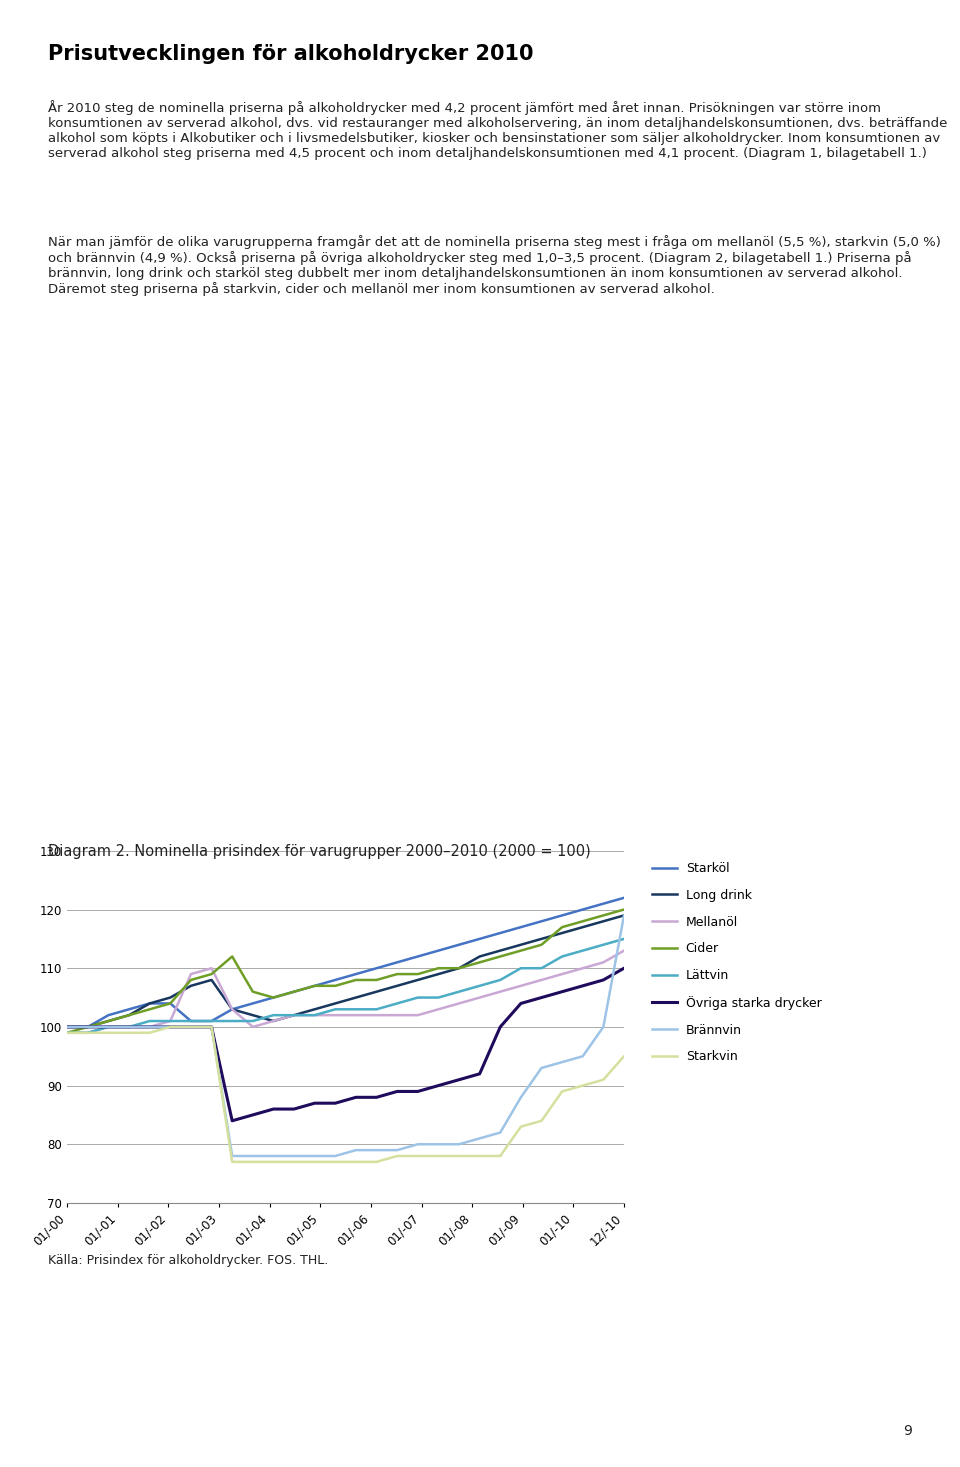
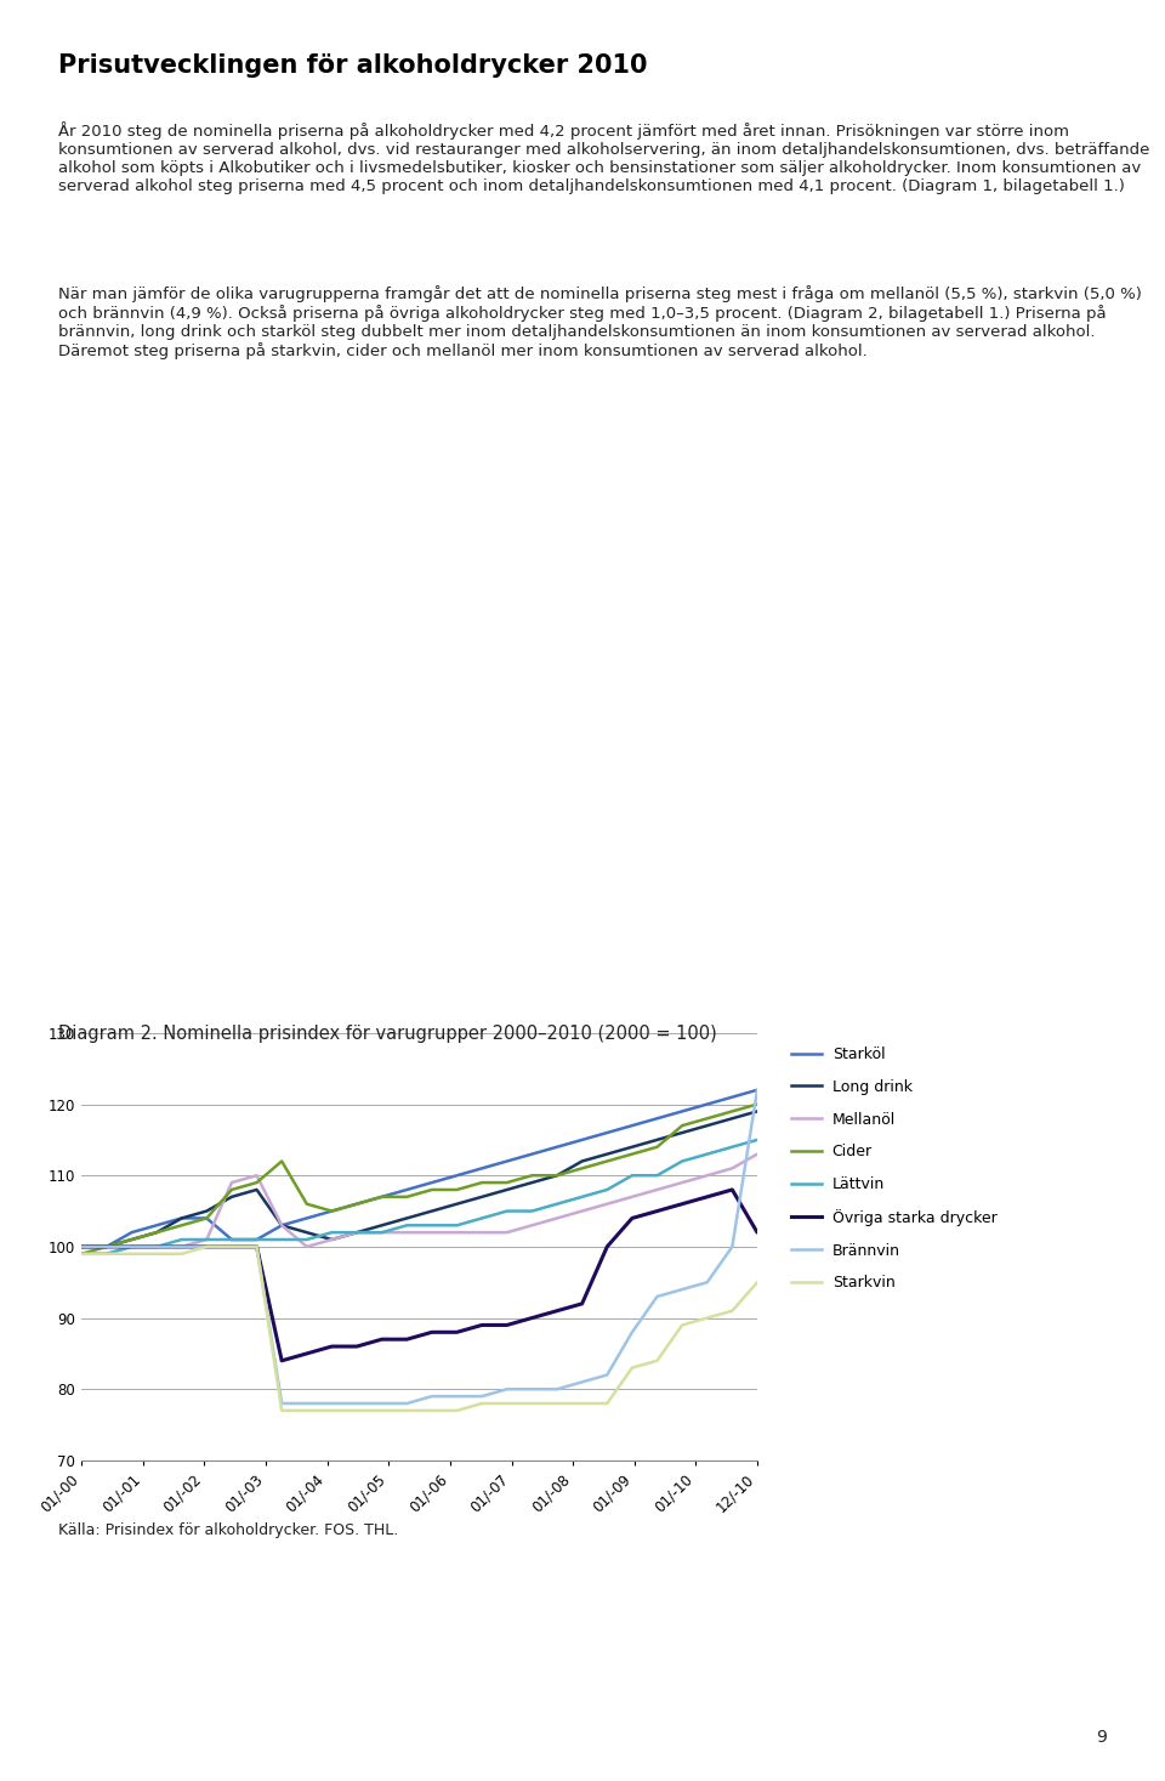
Övriga starka drycker/12/-10: 110 -> 102
Brännvin/12/-10: 119 -> 122
